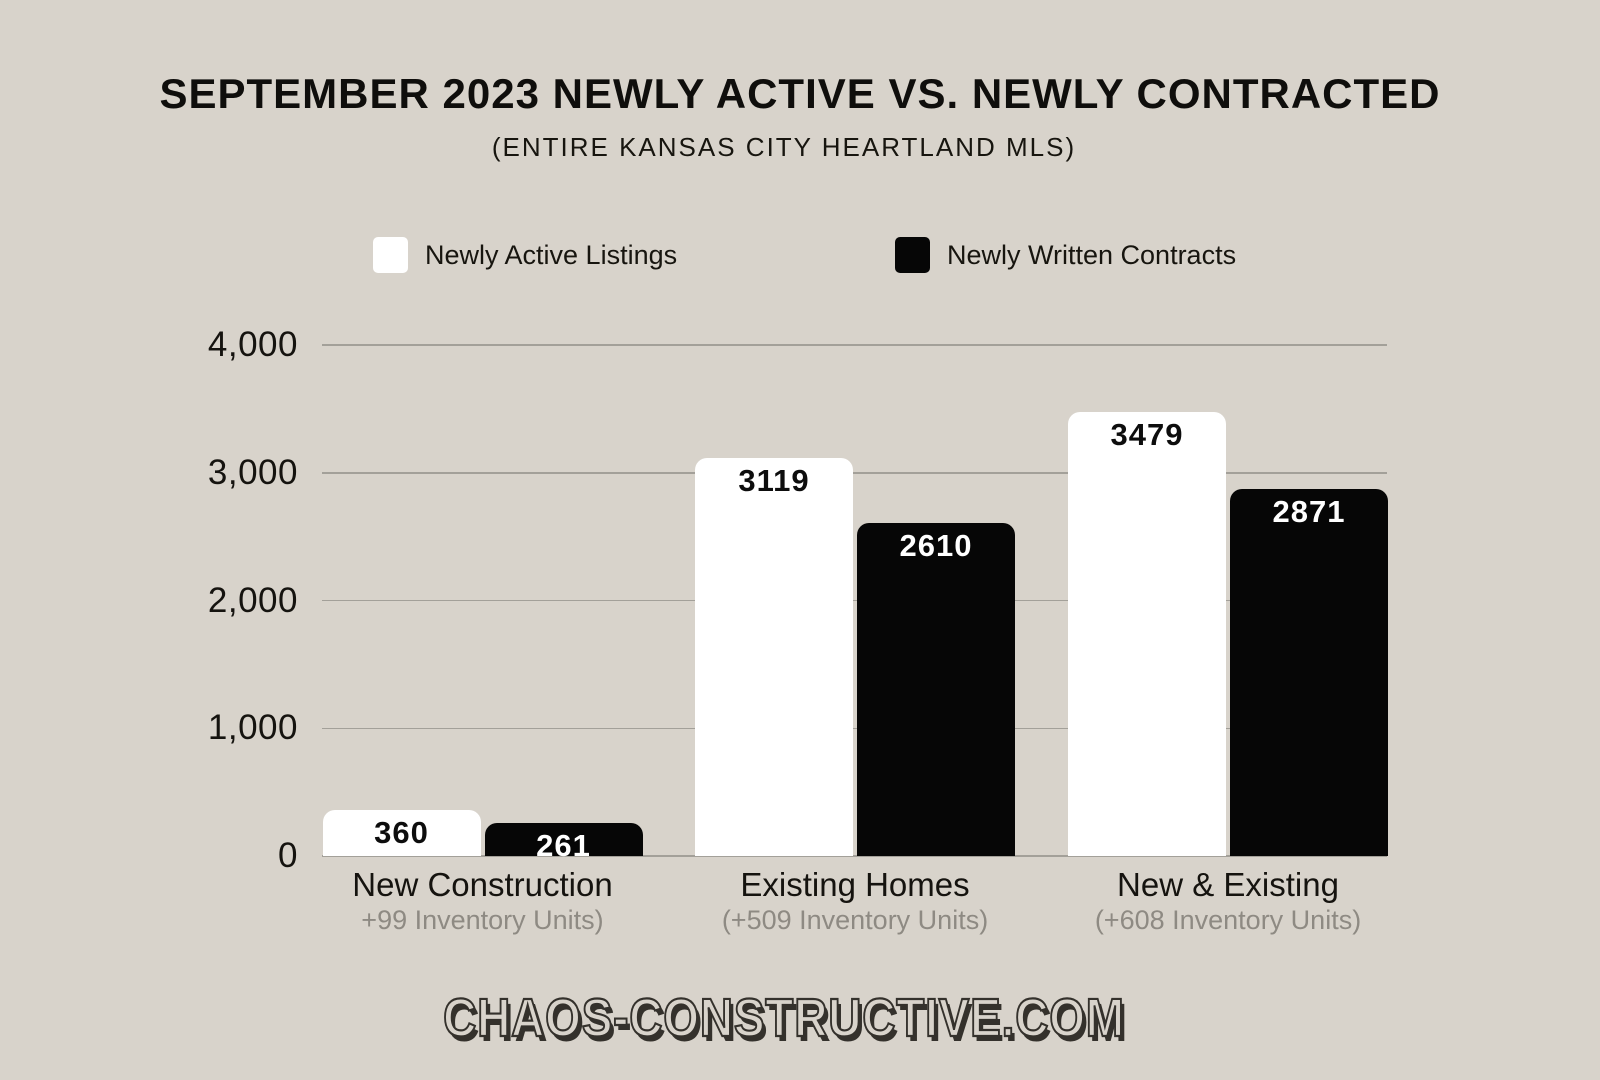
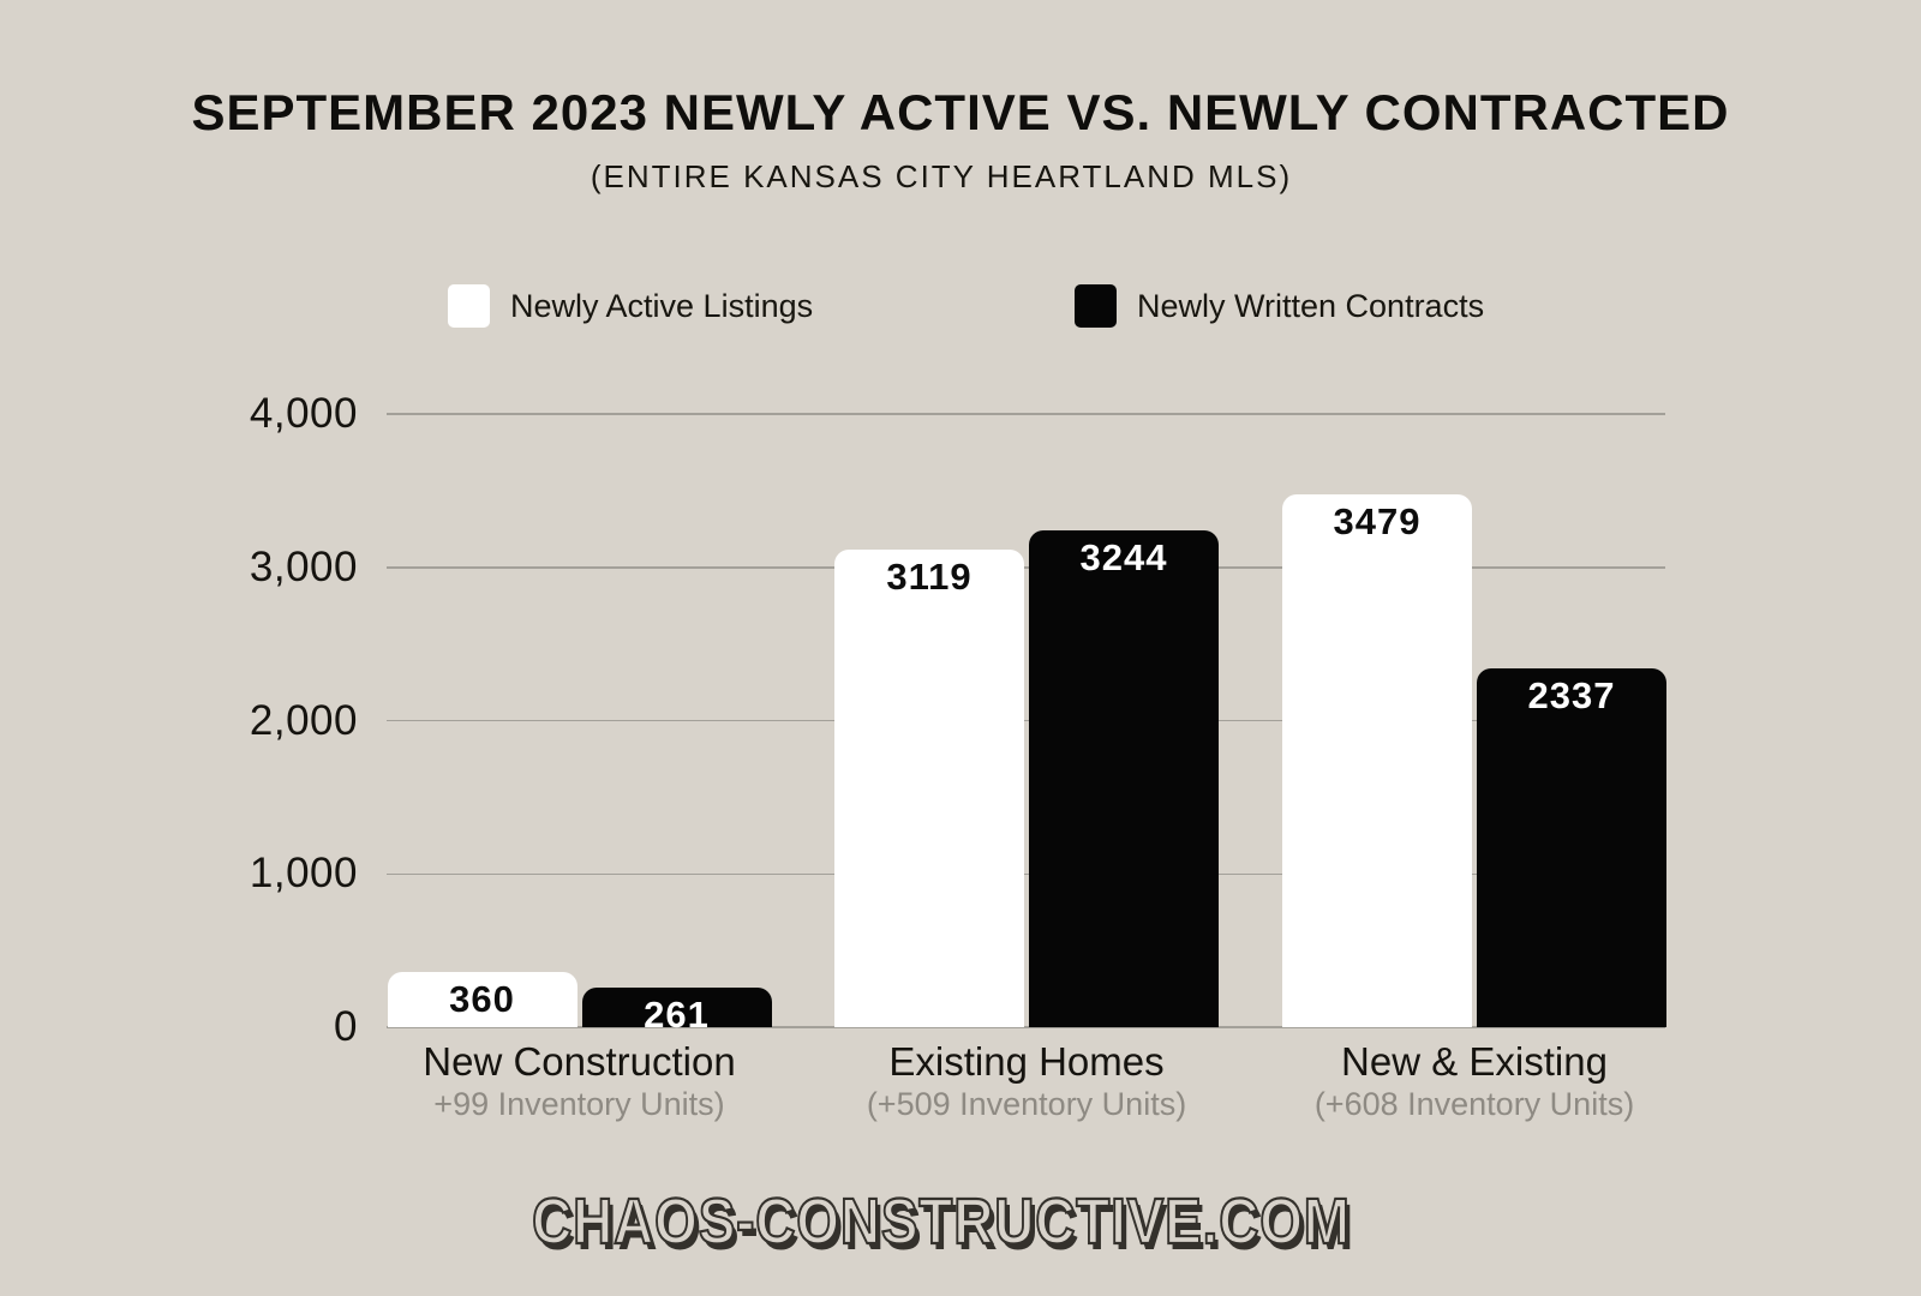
Newly Written Contracts/Existing Homes: 2610 -> 3244
Newly Written Contracts/New & Existing: 2871 -> 2337
